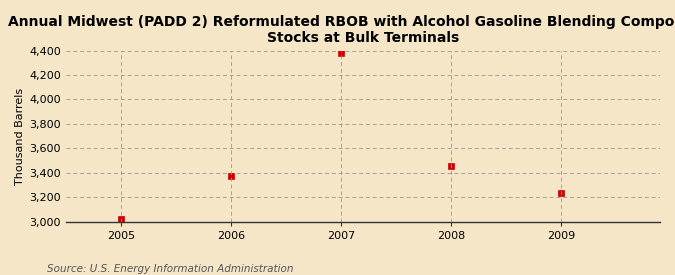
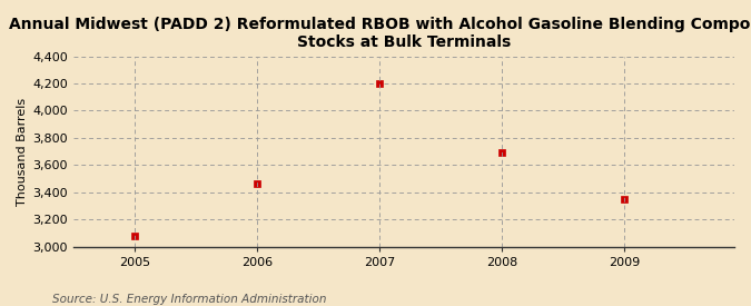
2005: 3,020 -> 3,080
2006: 3,370 -> 3,460
2007: 4,380 -> 4,200
2008: 3,460 -> 3,690
2009: 3,240 -> 3,350
